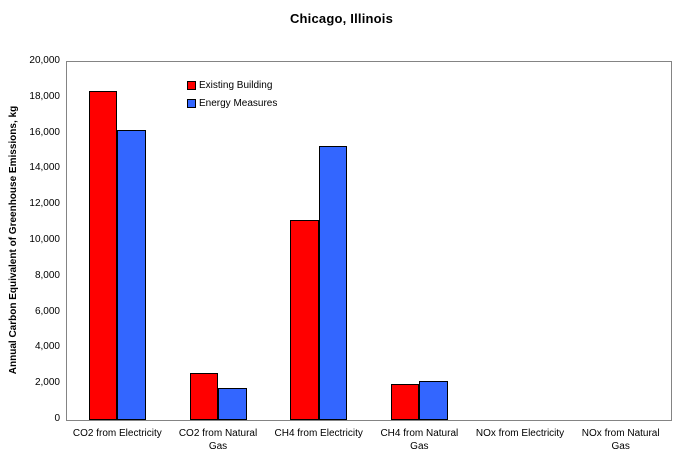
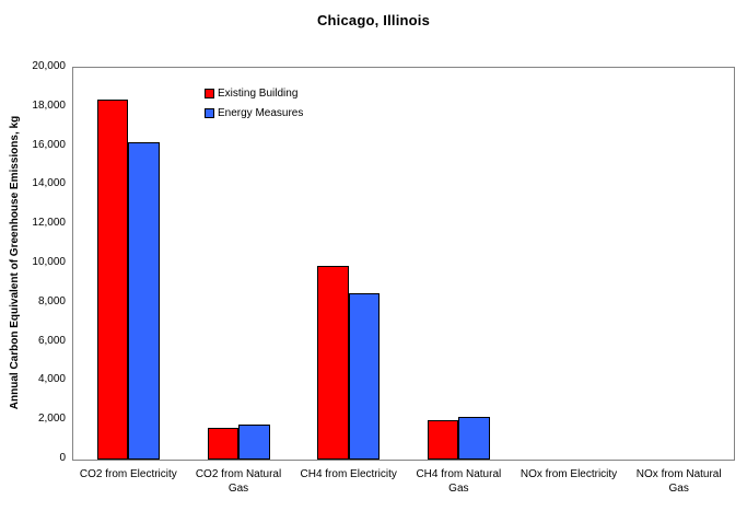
Existing Building/CO2 from Natural Gas: 2600 -> 1600
Existing Building/CH4 from Electricity: 11200 -> 9900
Energy Measures/CH4 from Electricity: 15300 -> 8500
